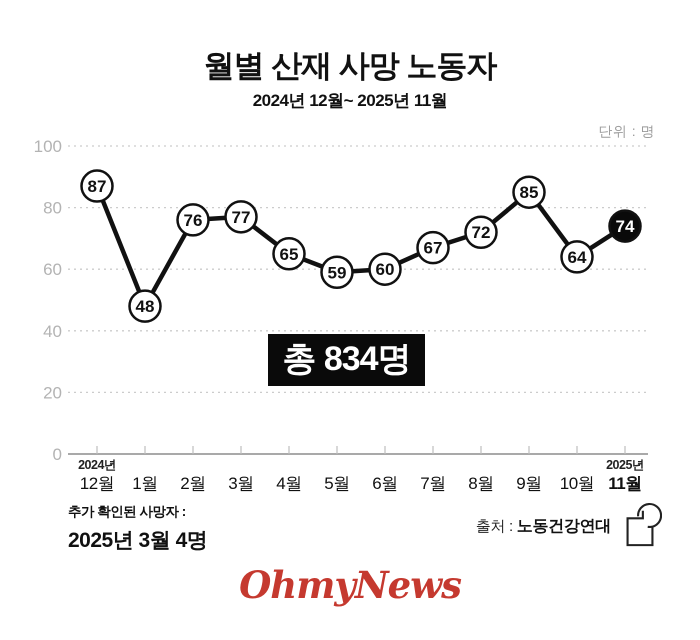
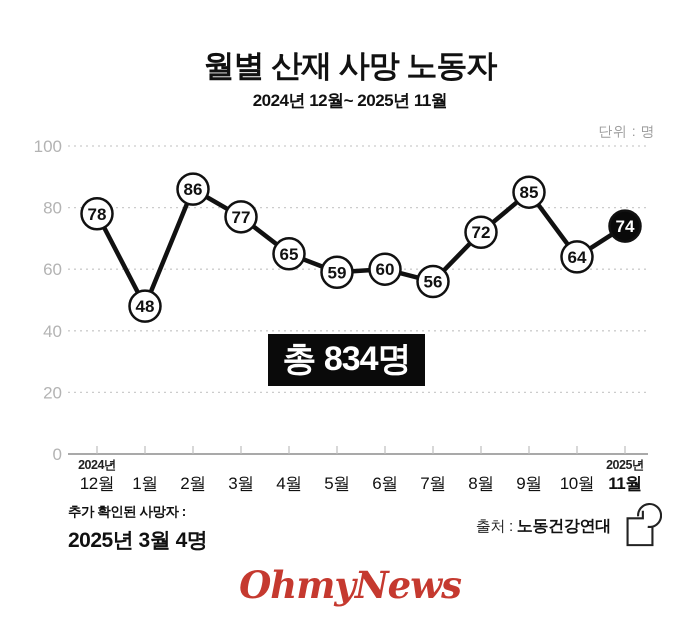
12월: 87 -> 78
2월: 76 -> 86
7월: 67 -> 56
